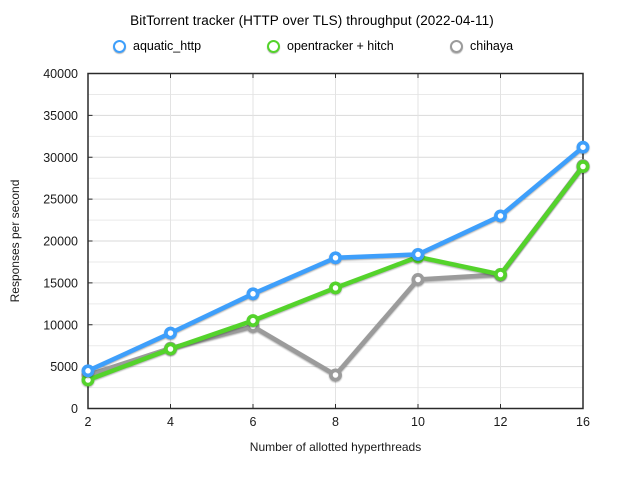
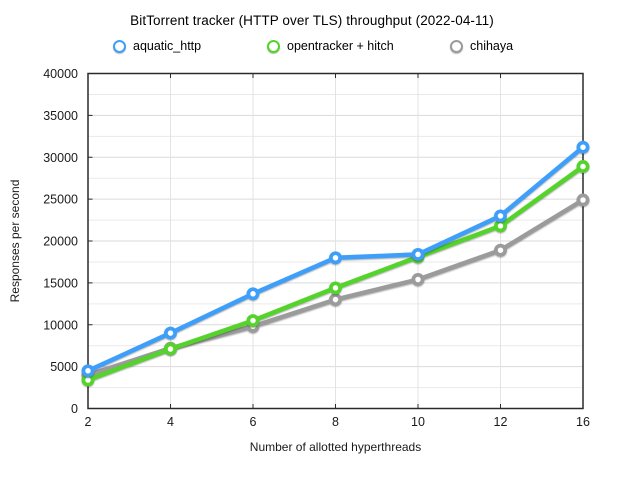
chihaya/8: 4000 -> 13000
opentracker + hitch/12: 16000 -> 22000
chihaya/12: 16000 -> 19000
chihaya/16: 29000 -> 25000
